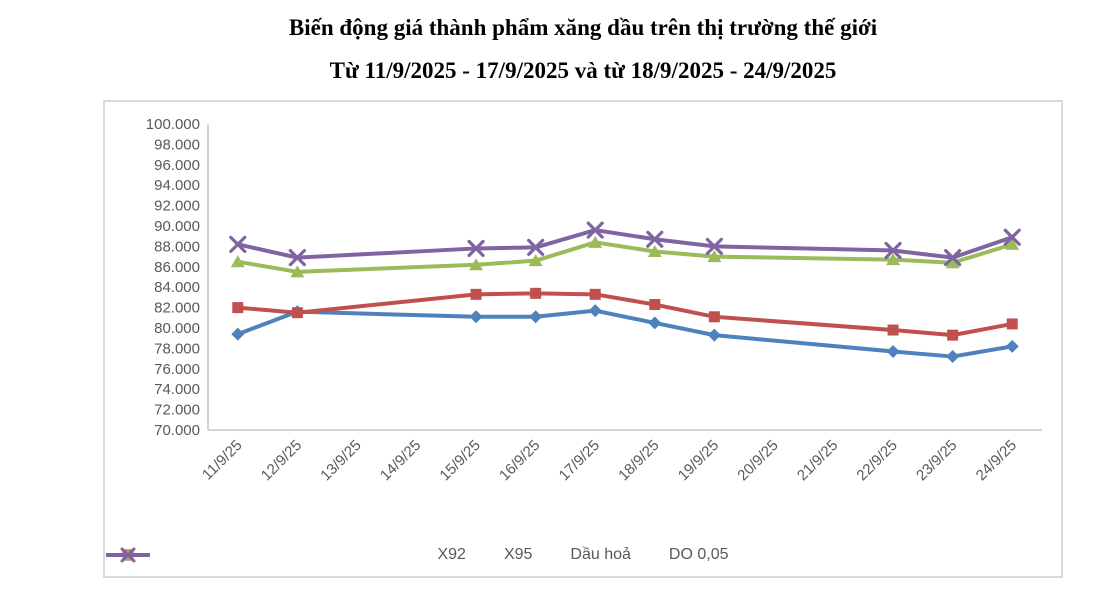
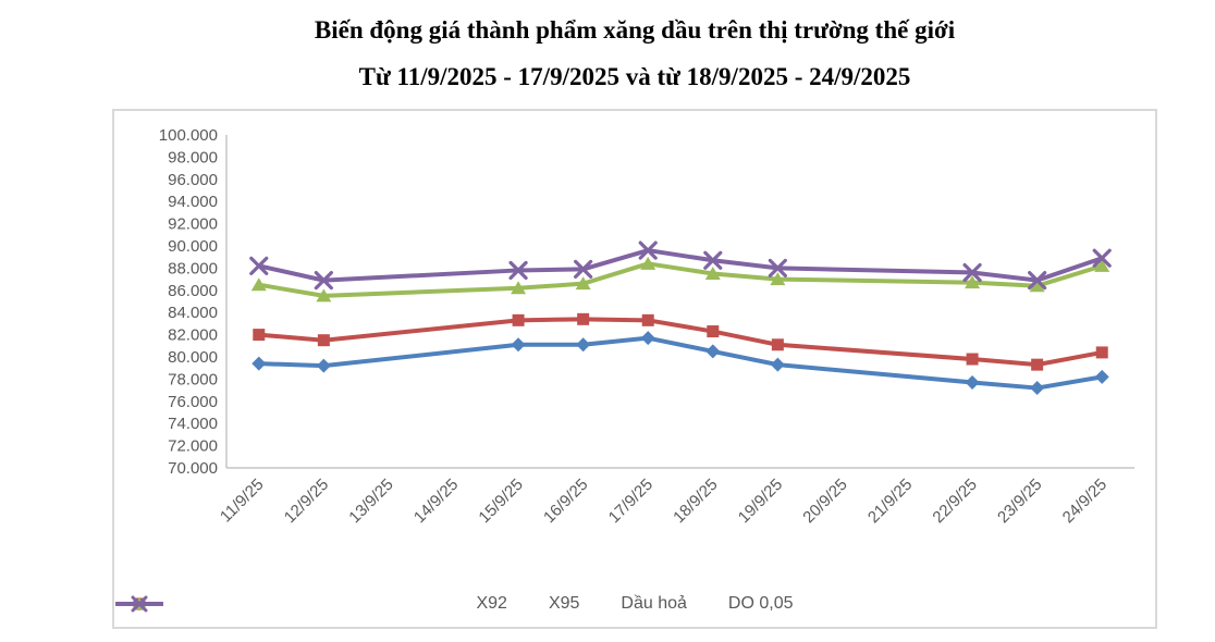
X92/12/9/25: 81600 -> 79200
